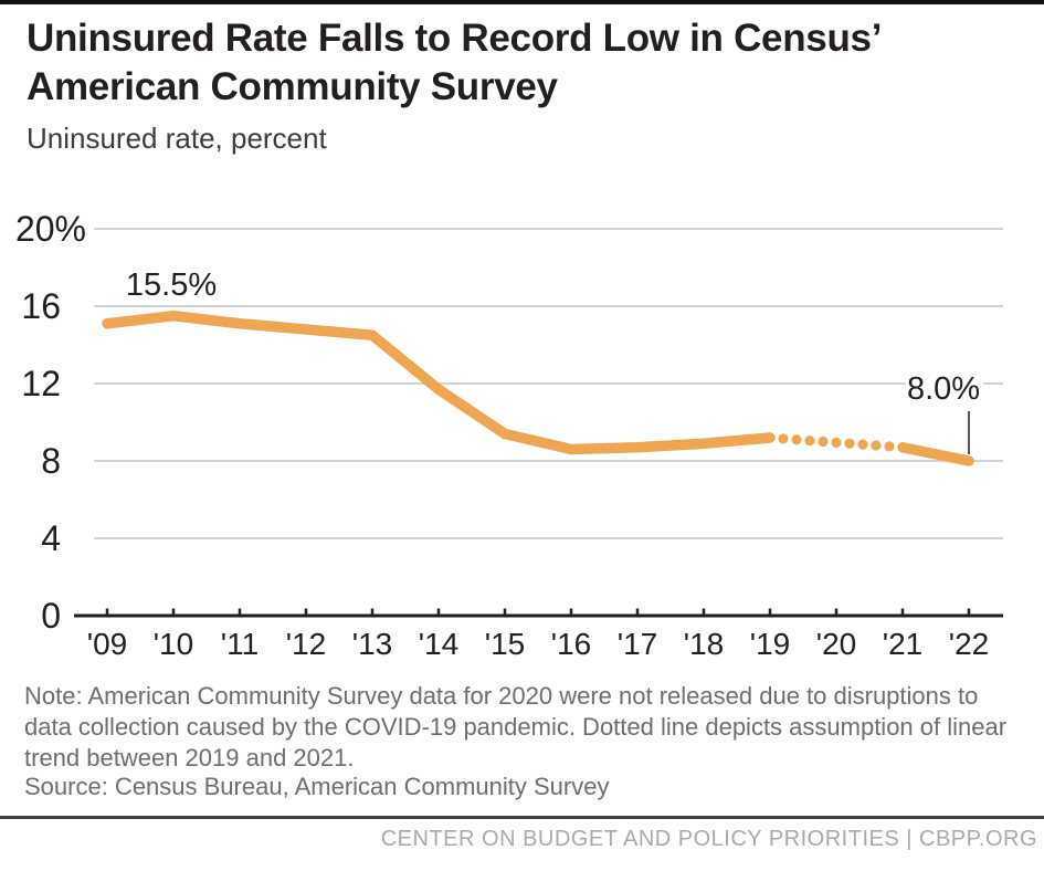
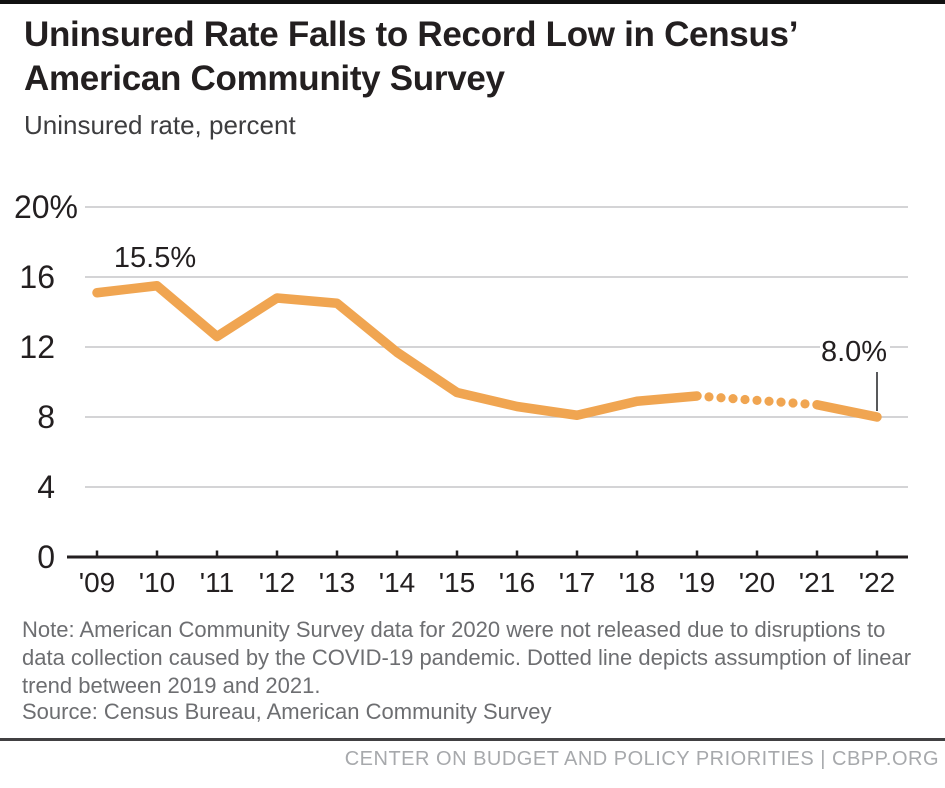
'11: 15.1 -> 12.6
'17: 8.7 -> 8.1
